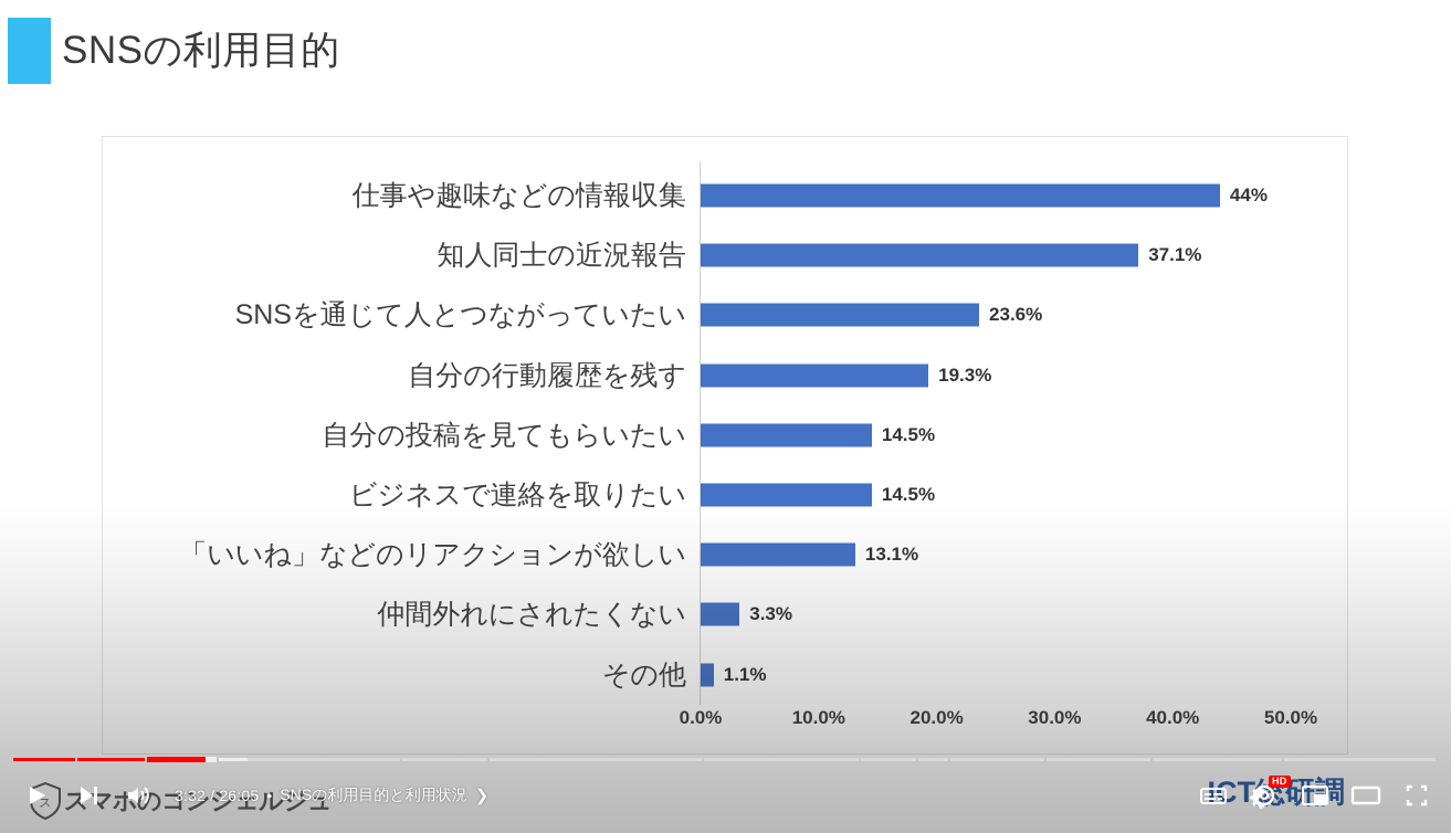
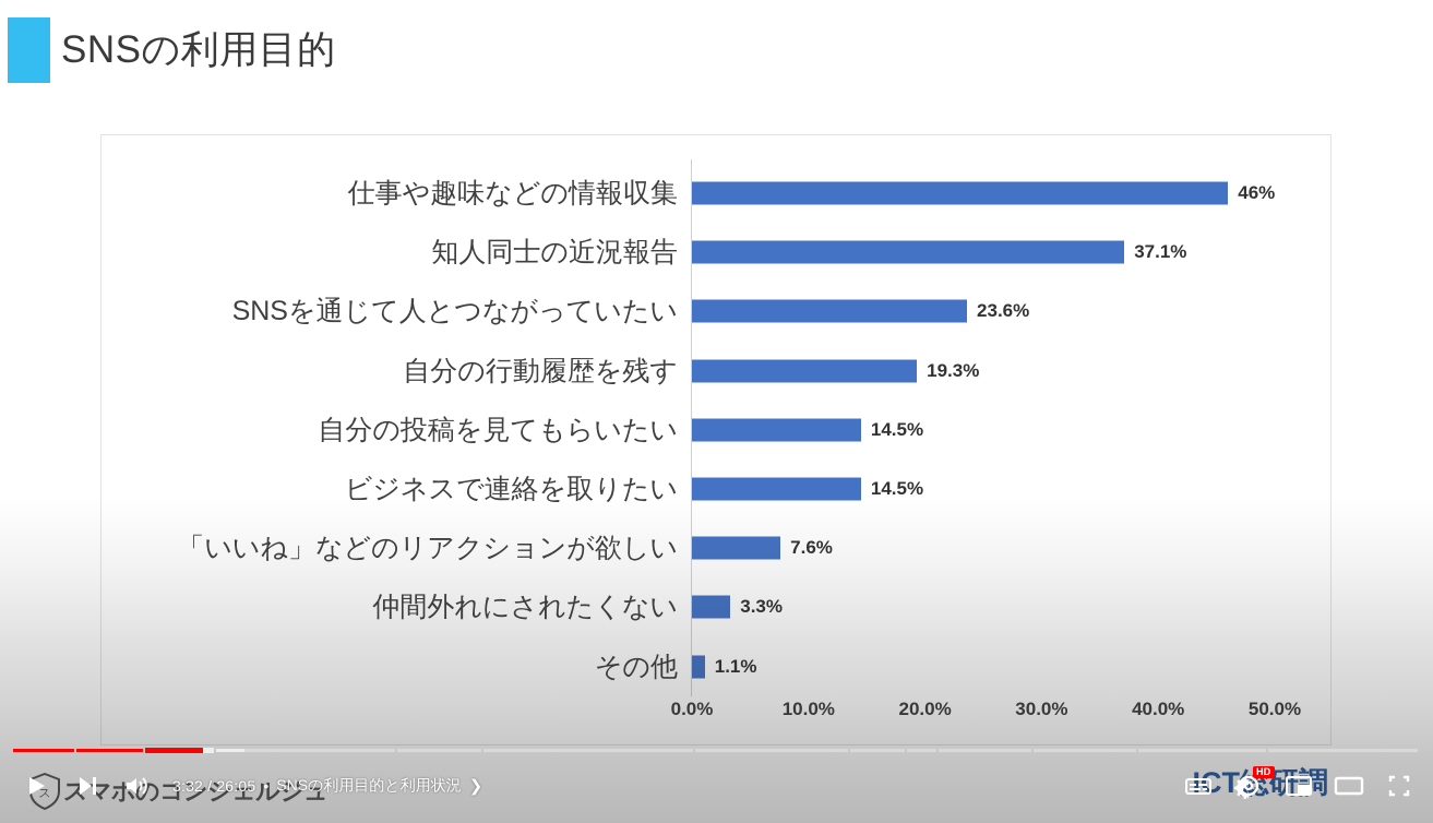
仕事や趣味などの情報収集: 44% -> 46%
「いいね」などのリアクションが欲しい: 13.1% -> 7.6%
